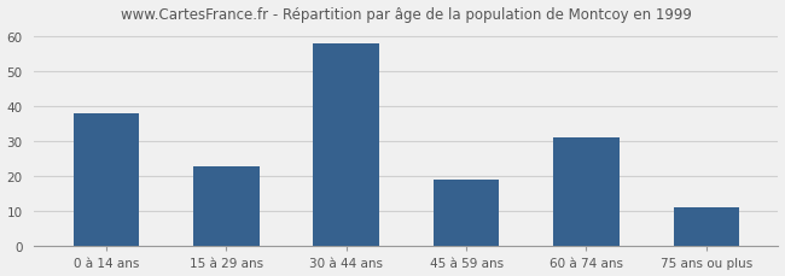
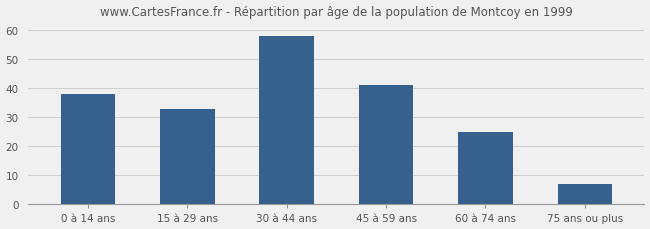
15 à 29 ans: 23 -> 33
45 à 59 ans: 19 -> 41
60 à 74 ans: 31 -> 25
75 ans ou plus: 11 -> 7
